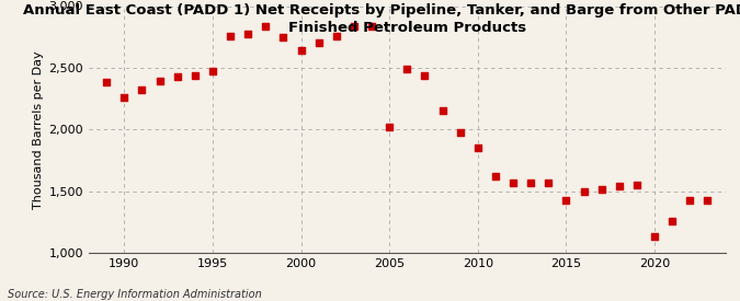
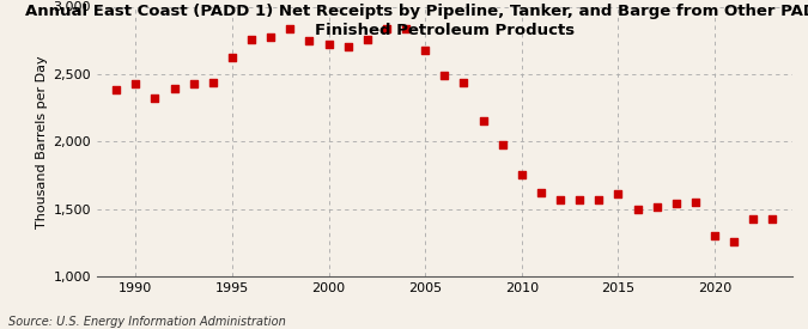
1990: 2,260 -> 2,430
1995: 2,470 -> 2,620
2000: 2,640 -> 2,720
2005: 2,020 -> 2,680
2010: 1,850 -> 1,750
2015: 1,430 -> 1,610
2020: 1,130 -> 1,300
